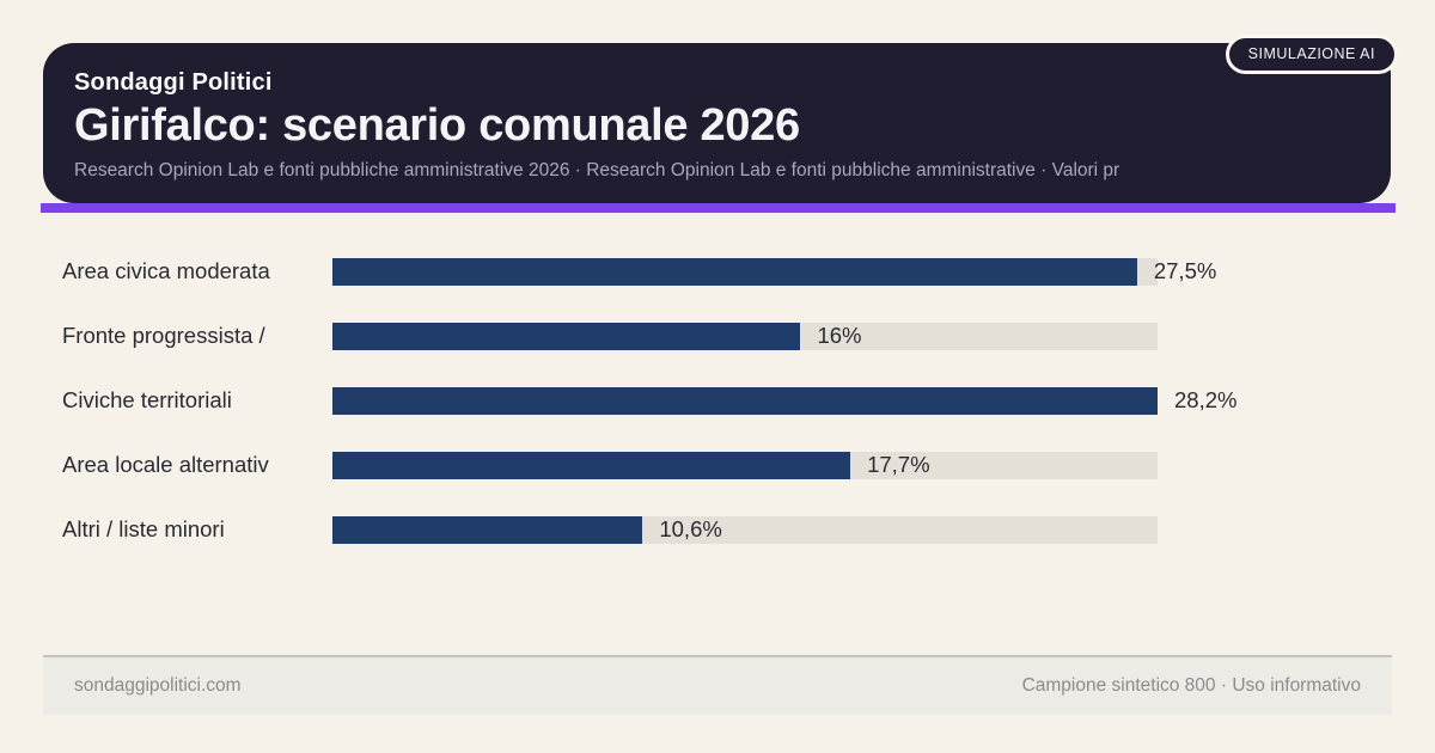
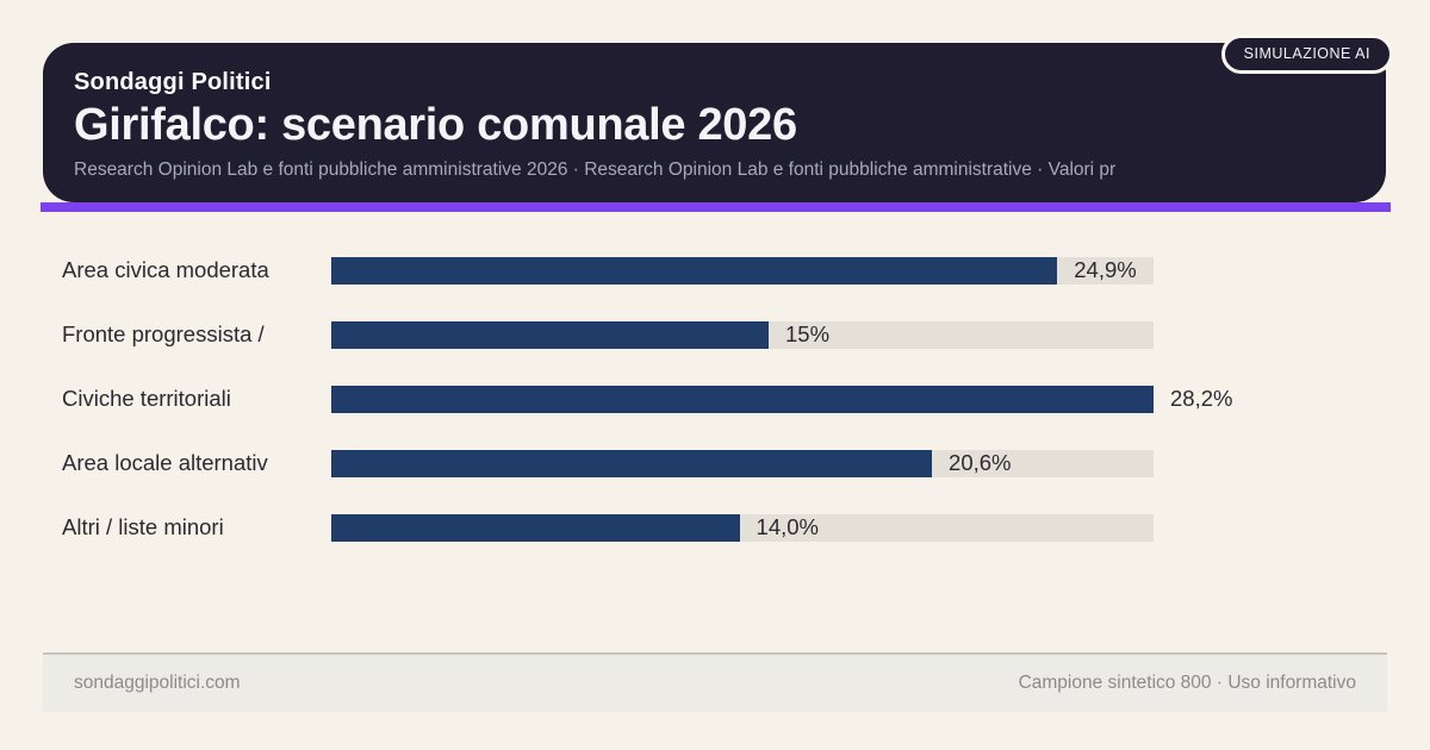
Area civica moderata: 27,5% -> 24,9%
Fronte progressista /: 16% -> 15%
Area locale alternativ: 17,7% -> 20,6%
Altri / liste minori: 10,6% -> 14,0%
